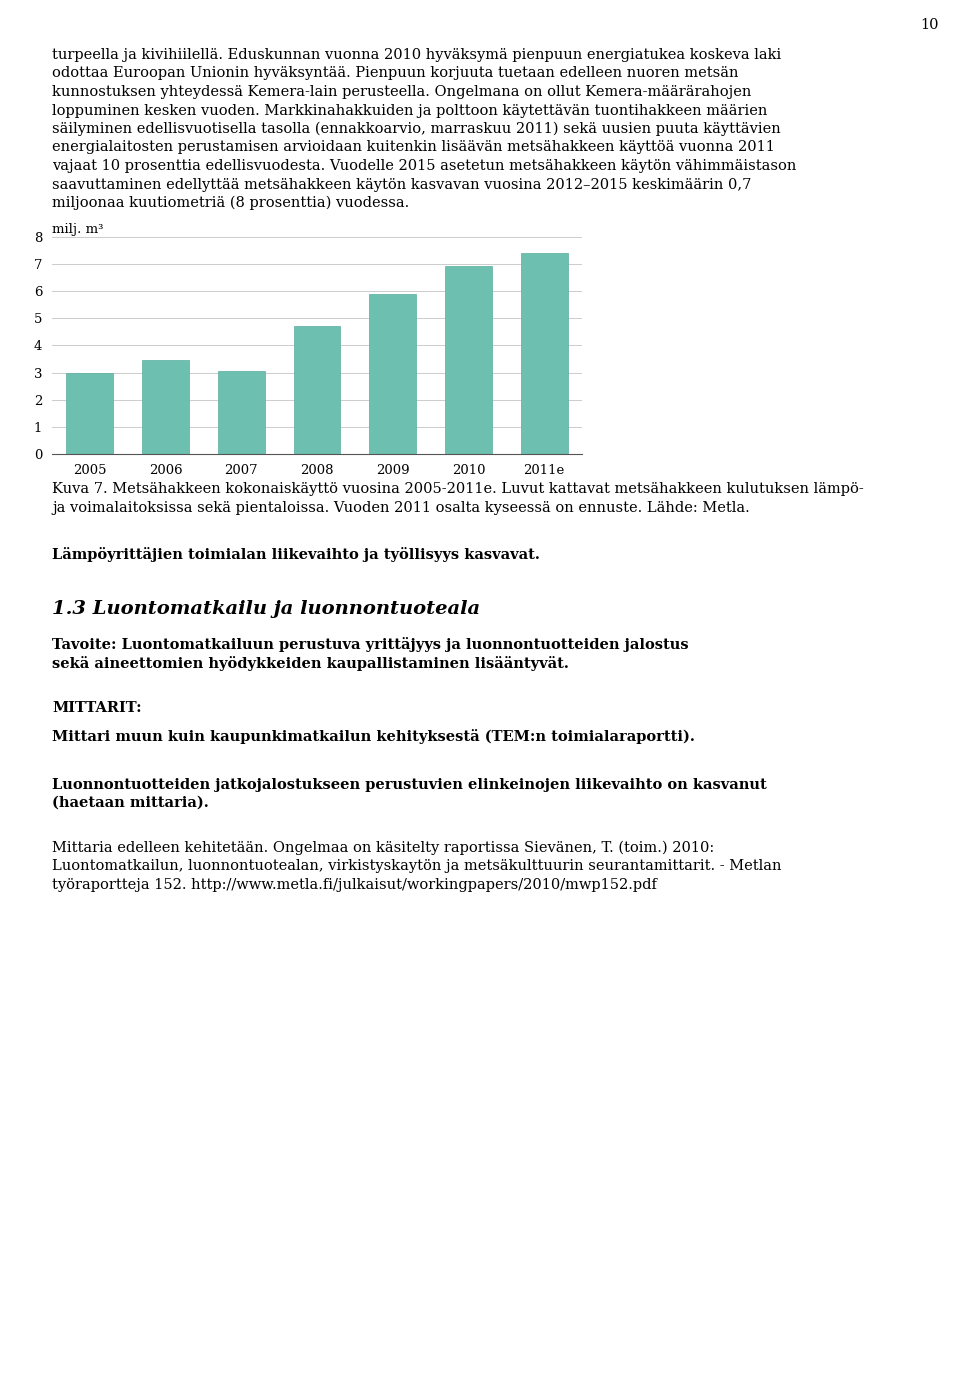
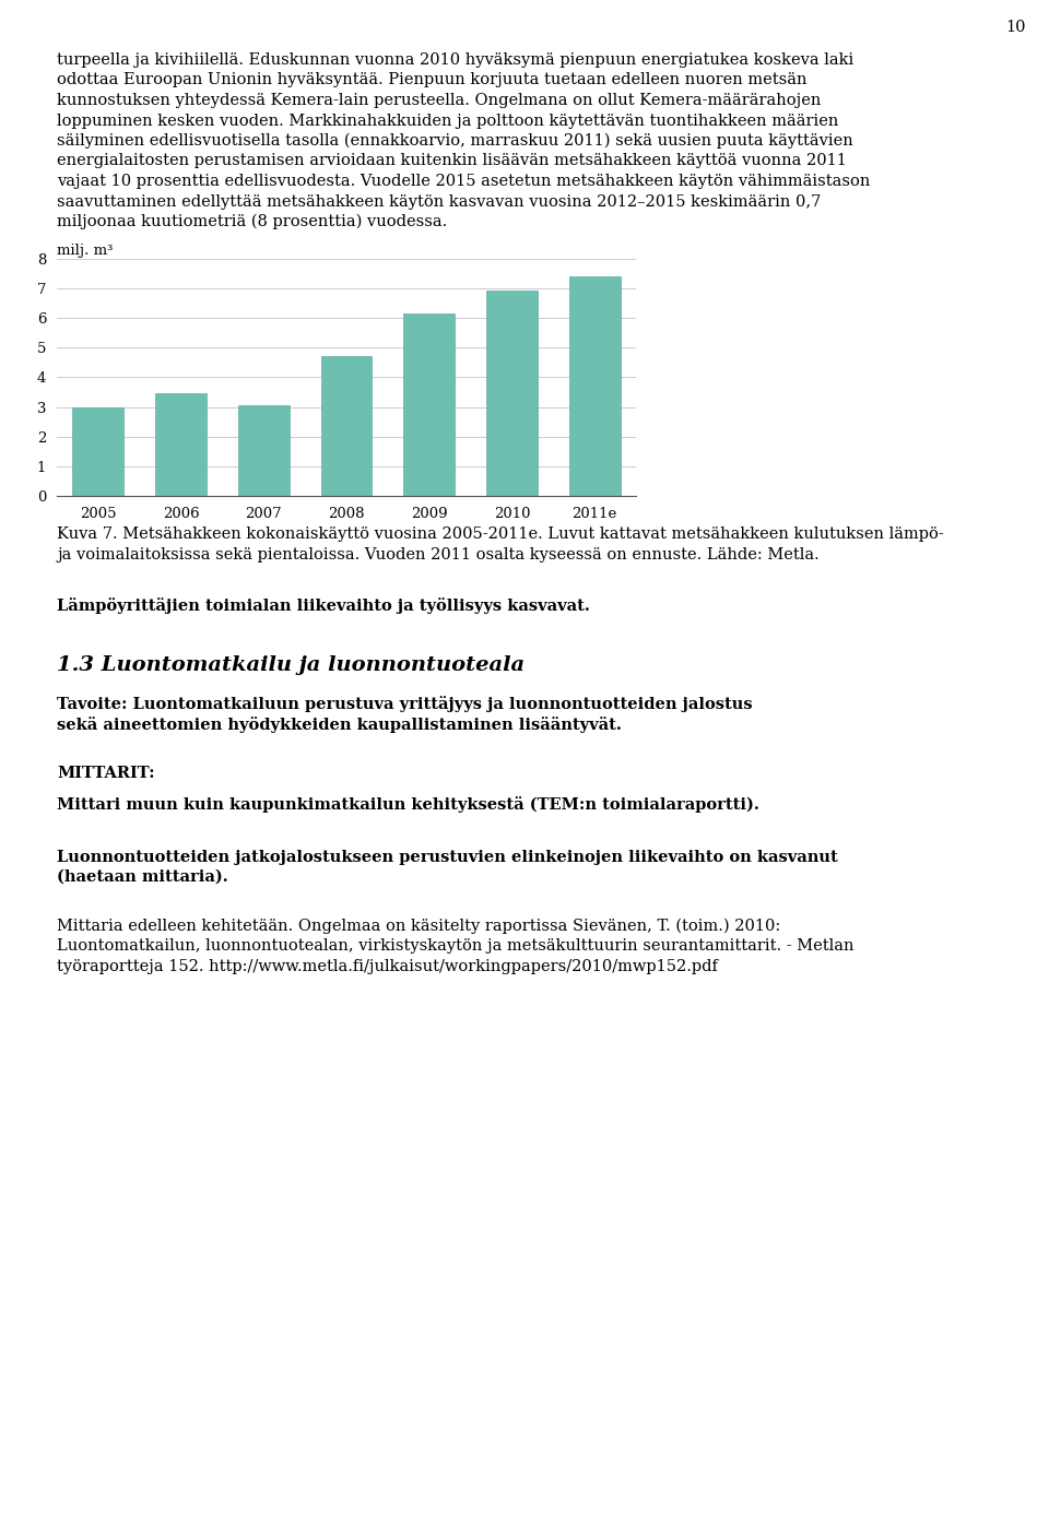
2009: 5.90 -> 6.15
